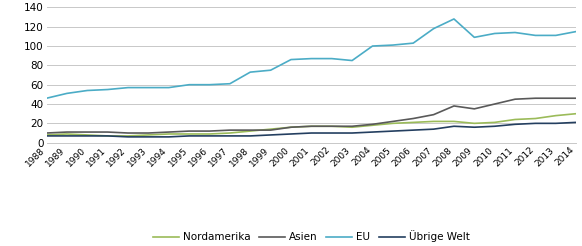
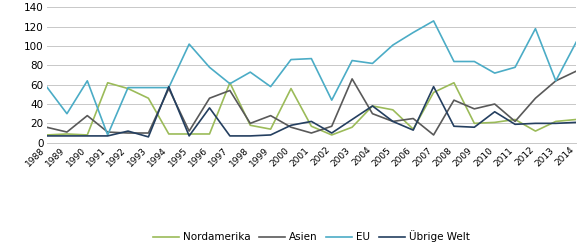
Asien/1988: 10 -> 16
EU/1988: 46 -> 58
EU/1989: 51 -> 30
Asien/1990: 11 -> 28
EU/1990: 54 -> 64
Nordamerika/1991: 7 -> 62
EU/1991: 55 -> 8
Nordamerika/1992: 7 -> 56
Übrige Welt/1992: 6 -> 12
Nordamerika/1993: 8 -> 46
Asien/1994: 11 -> 56
Übrige Welt/1994: 6 -> 58
EU/1995: 60 -> 102
Asien/1996: 12 -> 46
EU/1996: 60 -> 78
Übrige Welt/1996: 7 -> 36
Nordamerika/1997: 10 -> 62
Asien/1997: 13 -> 54
Nordamerika/1998: 12 -> 18
Asien/1998: 13 -> 20
Asien/1999: 13 -> 28
EU/1999: 75 -> 58
Nordamerika/2000: 16 -> 56
Übrige Welt/2000: 9 -> 18
Asien/2001: 17 -> 10
Übrige Welt/2001: 10 -> 22
Nordamerika/2002: 17 -> 8
EU/2002: 87 -> 44
Asien/2003: 17 -> 66
Übrige Welt/2003: 10 -> 24
Nordamerika/2004: 18 -> 38
Asien/2004: 19 -> 30
EU/2004: 100 -> 82
Übrige Welt/2004: 11 -> 38
Nordamerika/2005: 20 -> 34
Übrige Welt/2005: 12 -> 22
Nordamerika/2006: 21 -> 14
EU/2006: 103 -> 114
Nordamerika/2007: 22 -> 52
Asien/2007: 29 -> 8
EU/2007: 118 -> 126
Übrige Welt/2007: 14 -> 58
Nordamerika/2008: 22 -> 62
Asien/2008: 38 -> 44
EU/2008: 128 -> 84
EU/2009: 109 -> 84
EU/2010: 113 -> 72
Übrige Welt/2010: 17 -> 32
Asien/2011: 45 -> 22
EU/2011: 114 -> 78
Nordamerika/2012: 25 -> 12
EU/2012: 111 -> 118
Nordamerika/2013: 28 -> 22
Asien/2013: 46 -> 64
EU/2013: 111 -> 64
Nordamerika/2014: 30 -> 24
Asien/2014: 46 -> 74
EU/2014: 115 -> 104
